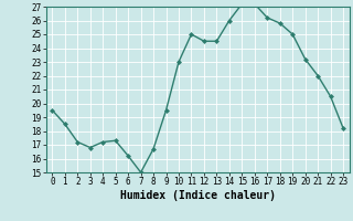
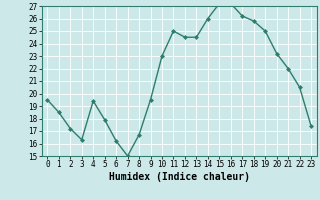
3: 16.8 -> 16.3
4: 17.2 -> 19.4
5: 17.3 -> 17.9
23: 18.2 -> 17.4
